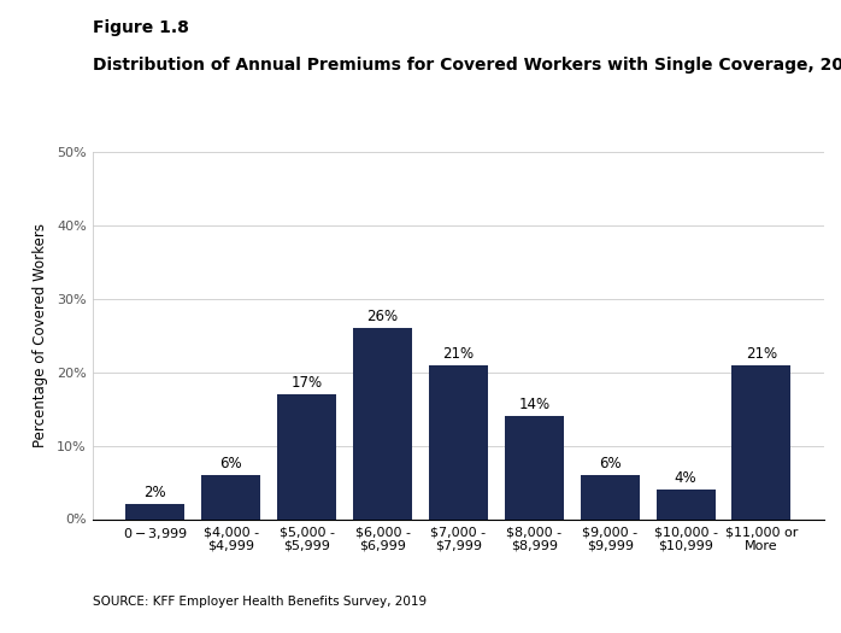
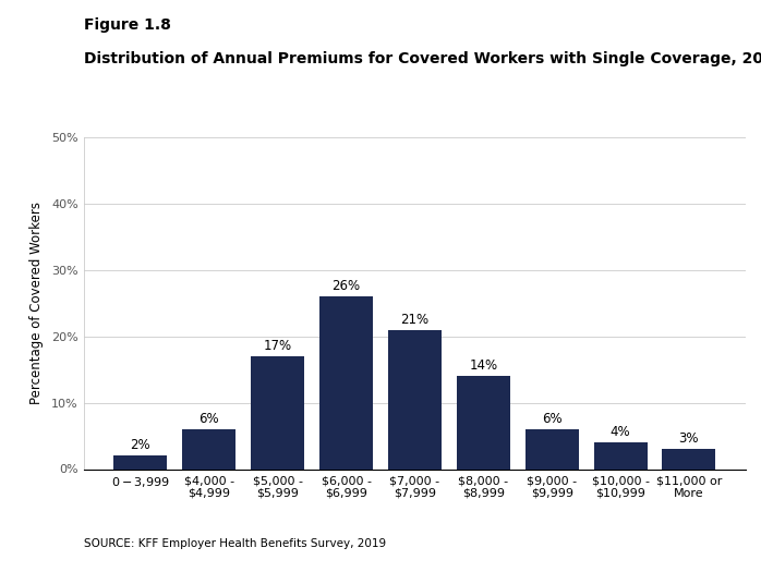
$11,000 or More: 21% -> 3%
